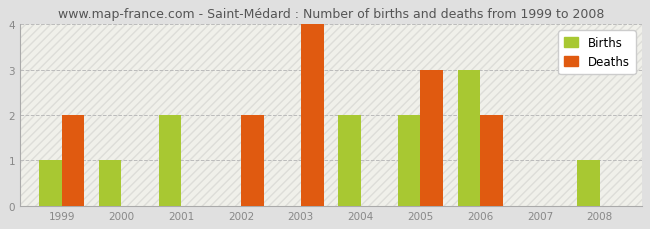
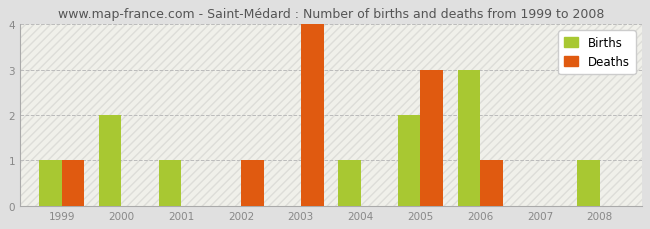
Deaths/1999: 2 -> 1
Births/2000: 1 -> 2
Births/2001: 2 -> 1
Deaths/2002: 2 -> 1
Births/2004: 2 -> 1
Deaths/2006: 2 -> 1
